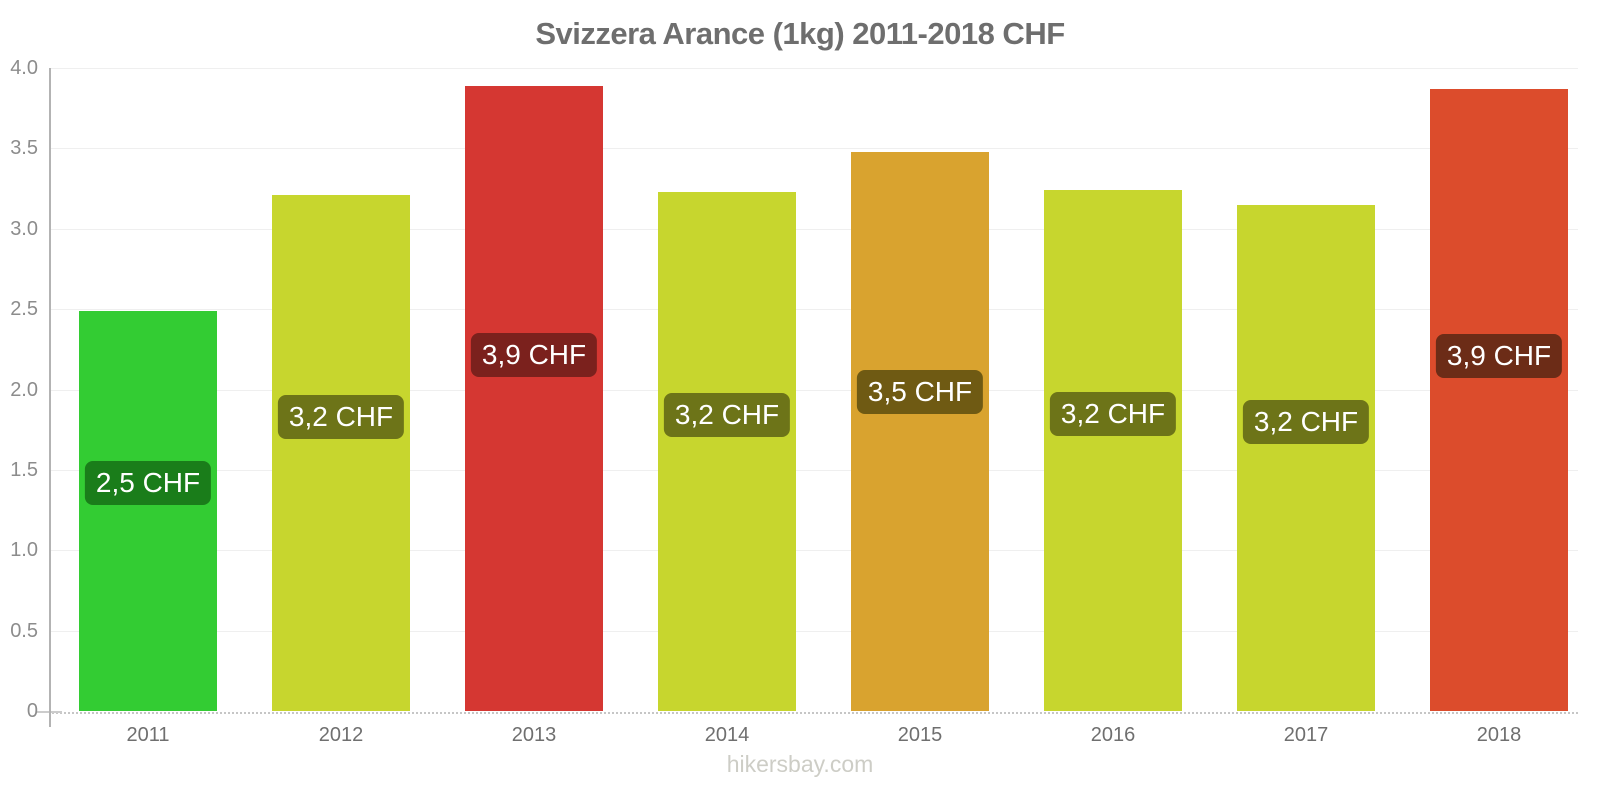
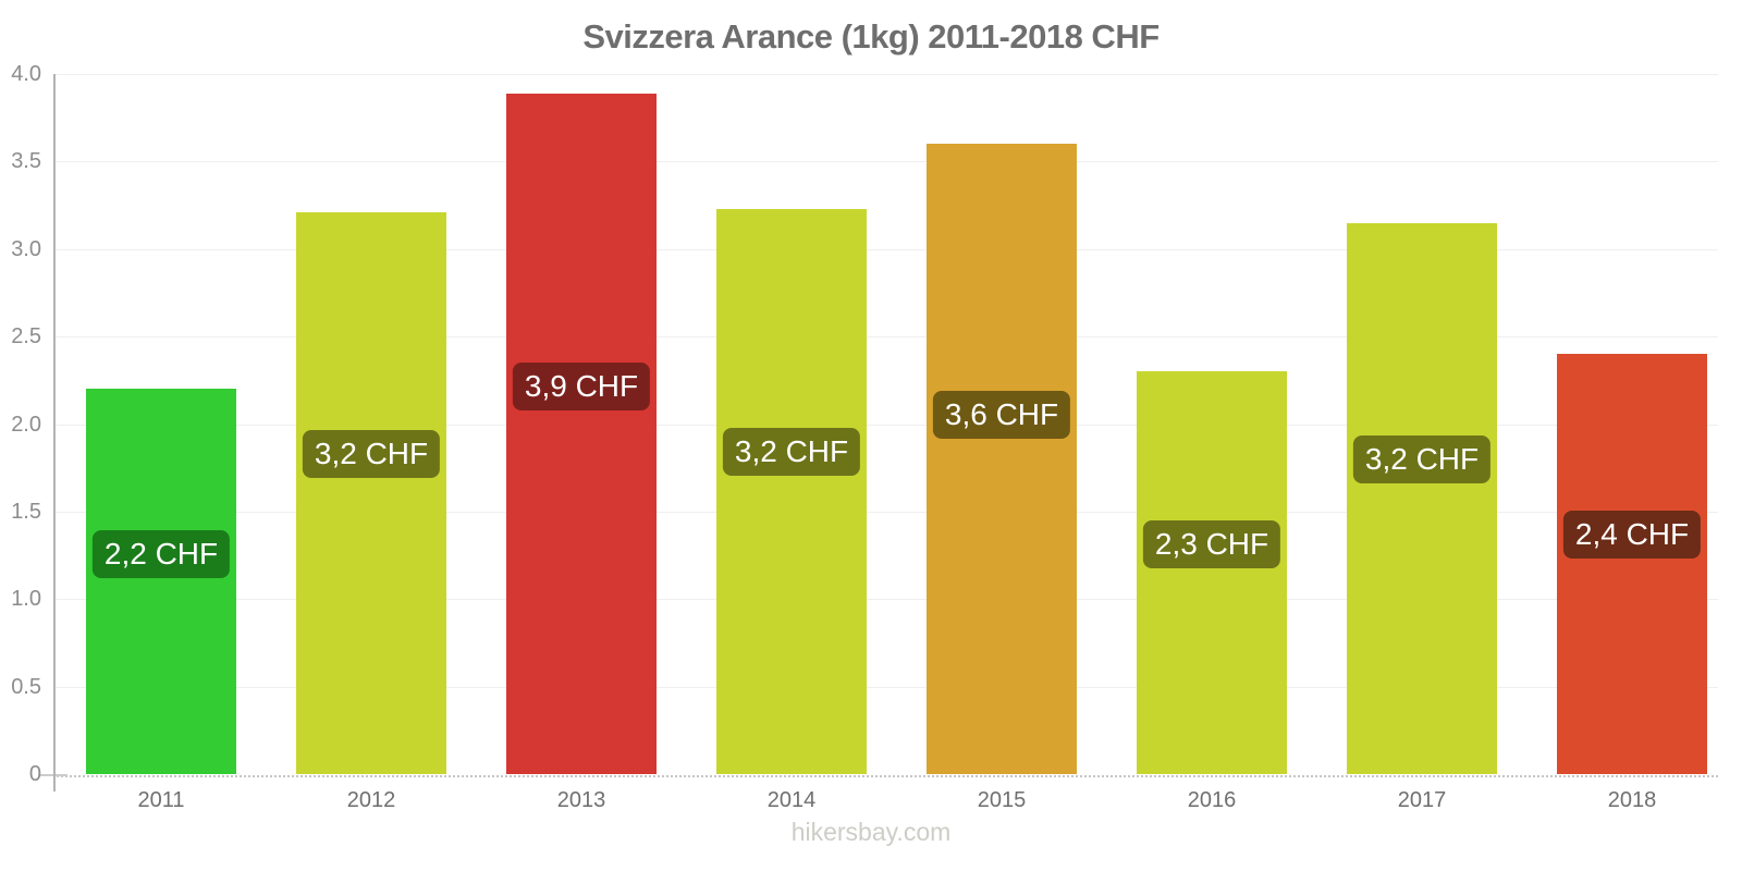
2011: 2,5 -> 2,2
2015: 3,5 -> 3,6
2016: 3,2 -> 2,3
2018: 3,9 -> 2,4
